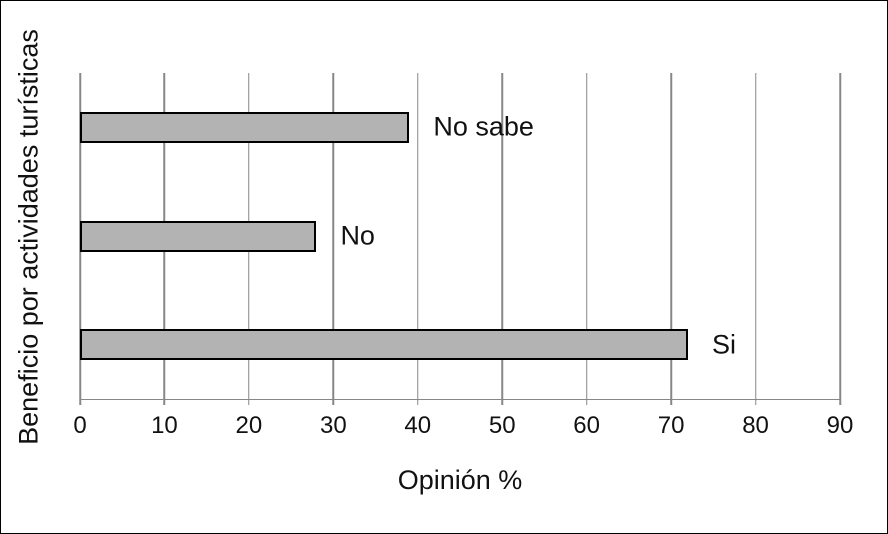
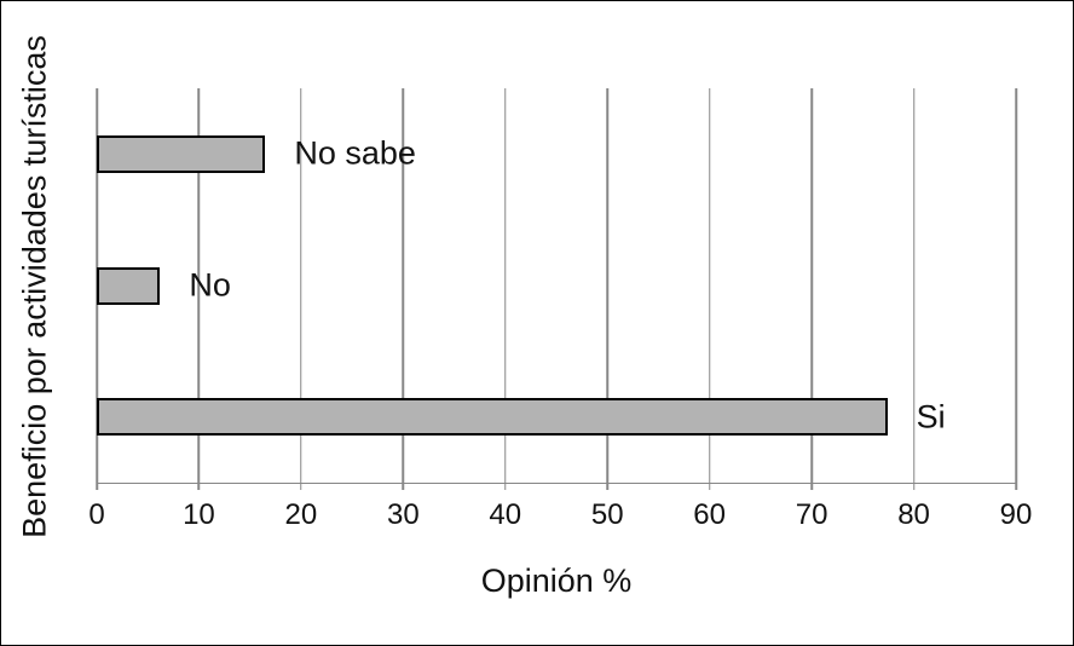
No sabe: 39 -> 16
No: 28 -> 6
Si: 72 -> 77
